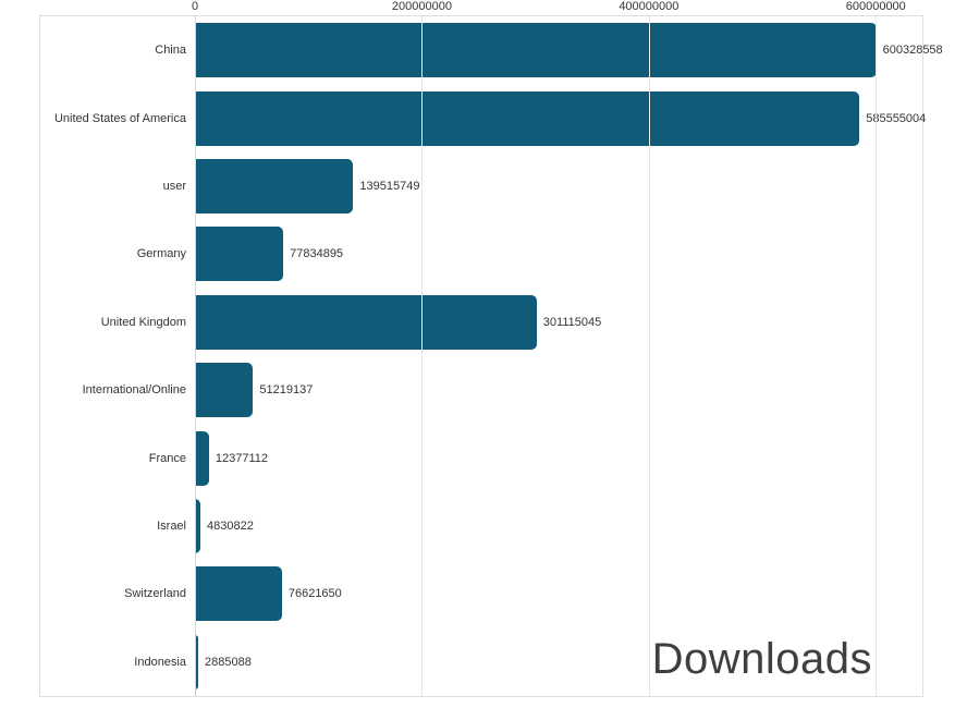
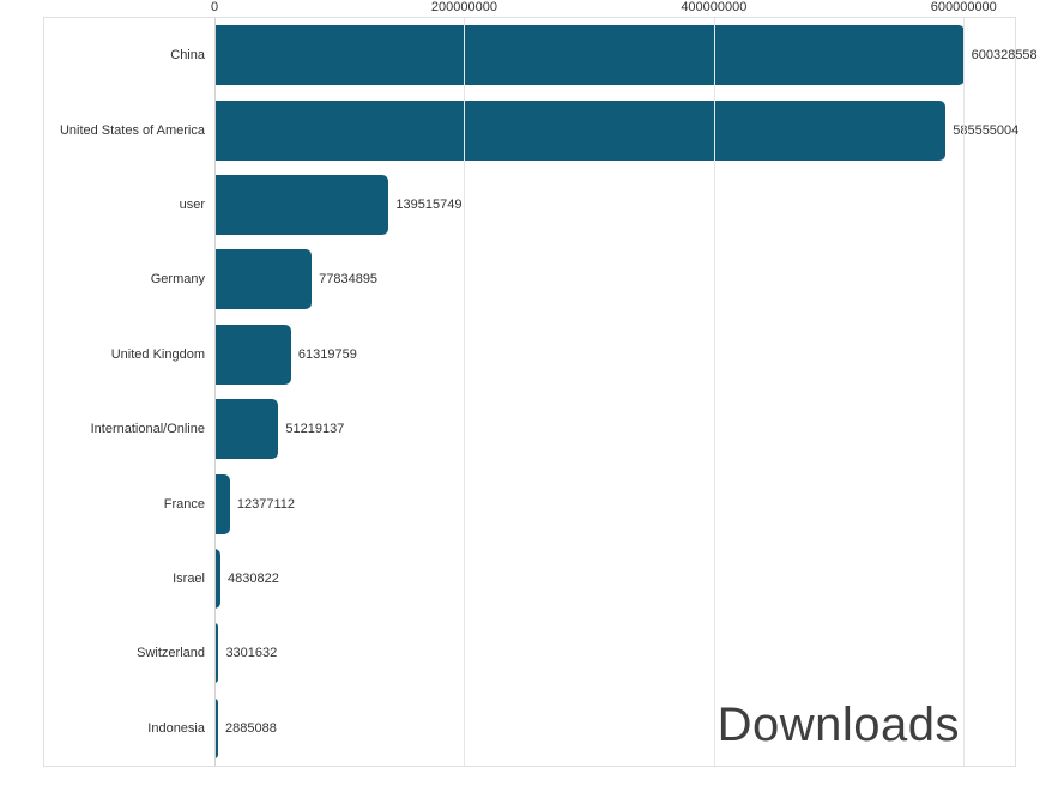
United Kingdom: 301115045 -> 61319759
Switzerland: 76621650 -> 3301632
